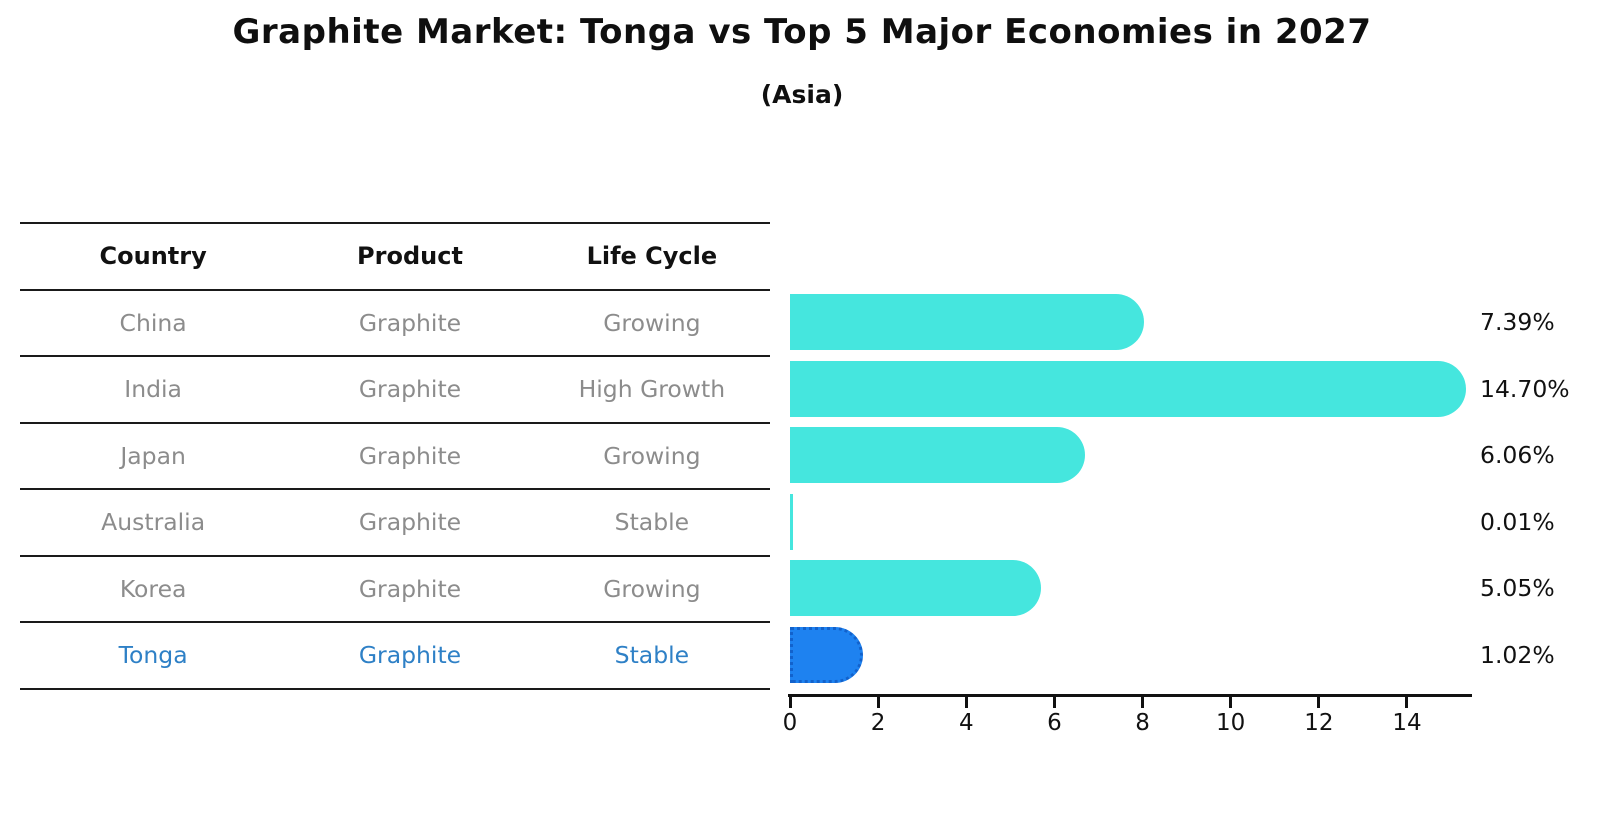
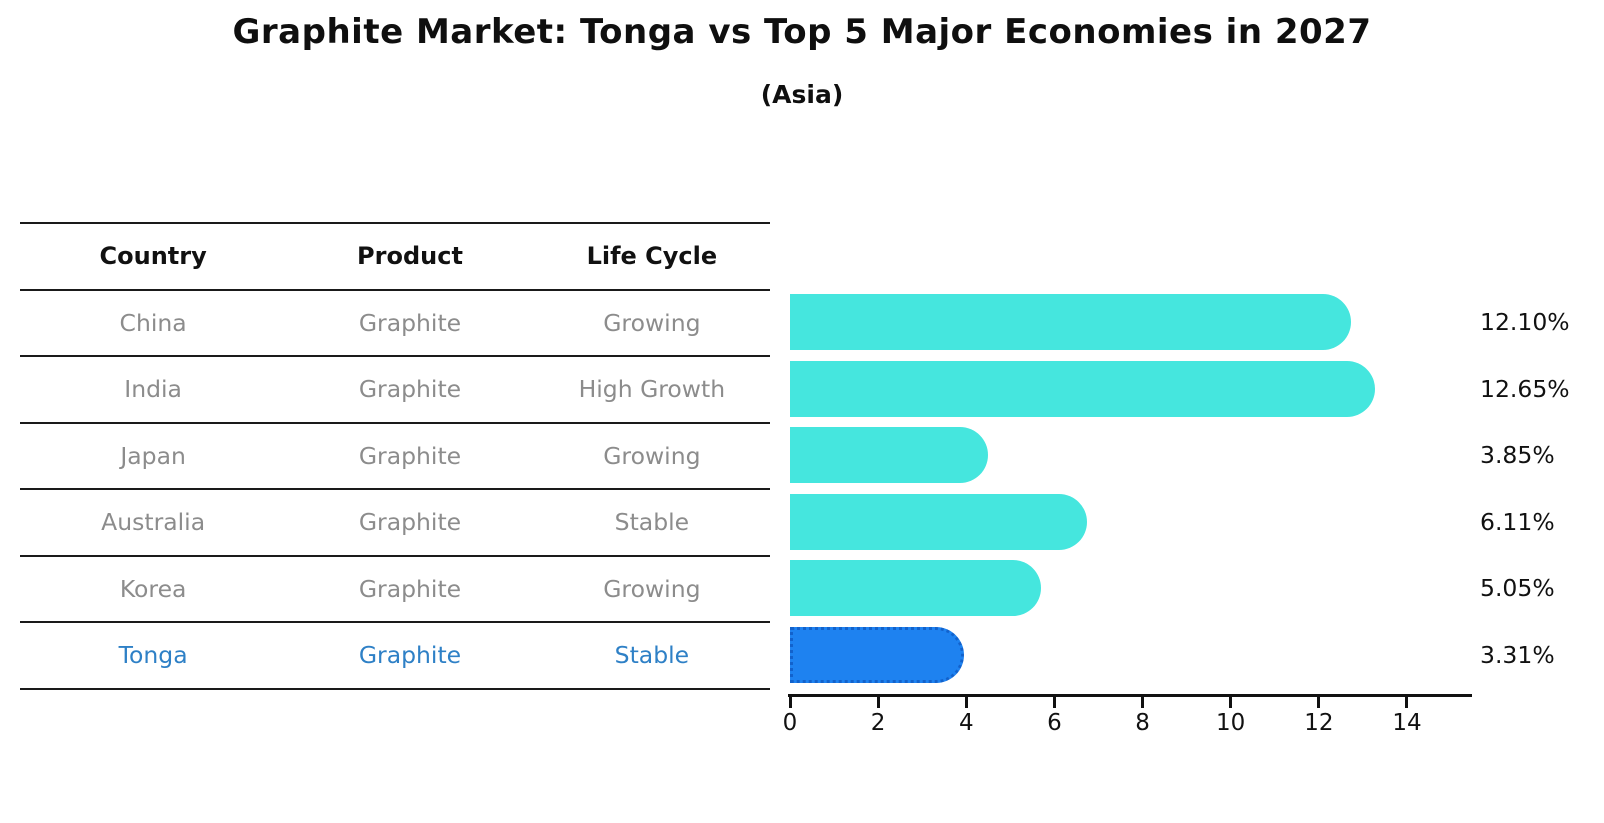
China: 7.39% -> 12.10%
India: 14.70% -> 12.65%
Japan: 6.06% -> 3.85%
Australia: 0.01% -> 6.11%
Tonga: 1.02% -> 3.31%
